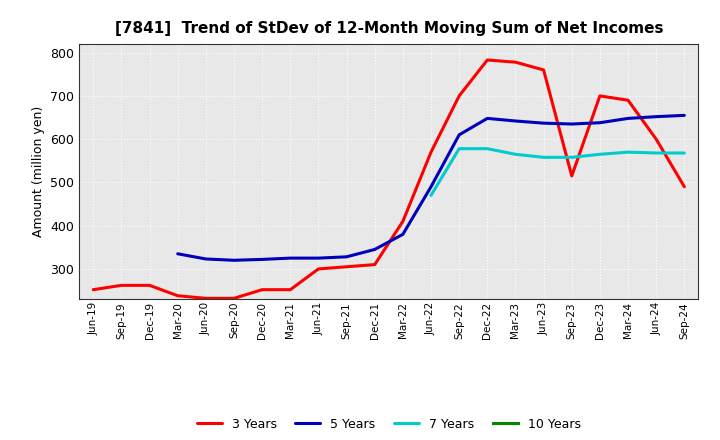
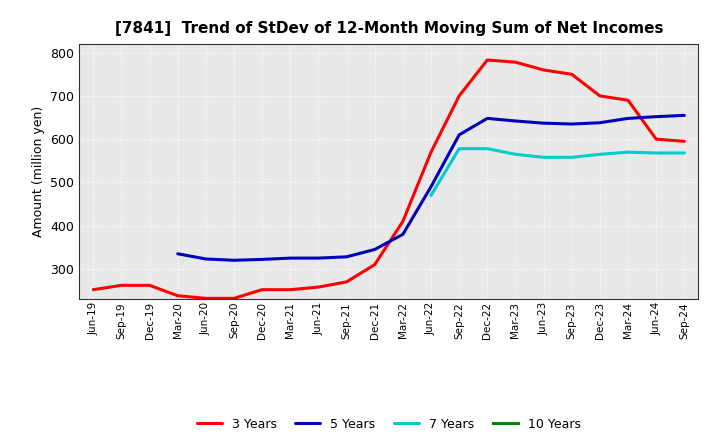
3 Years/Jun-21: 300 -> 258
3 Years/Sep-21: 305 -> 270
3 Years/Sep-23: 515 -> 750
3 Years/Sep-24: 490 -> 595
